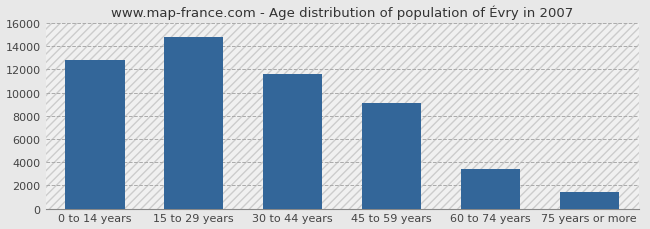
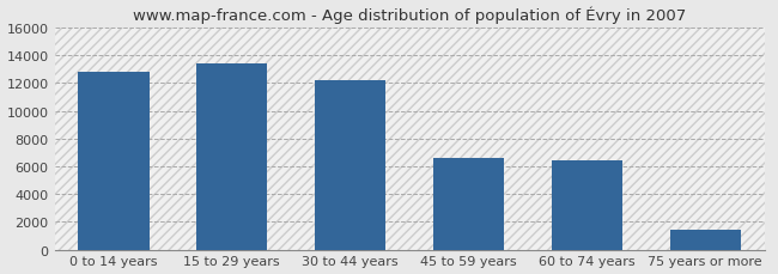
15 to 29 years: 14800 -> 13400
30 to 44 years: 11600 -> 12200
45 to 59 years: 9100 -> 6600
60 to 74 years: 3400 -> 6400
